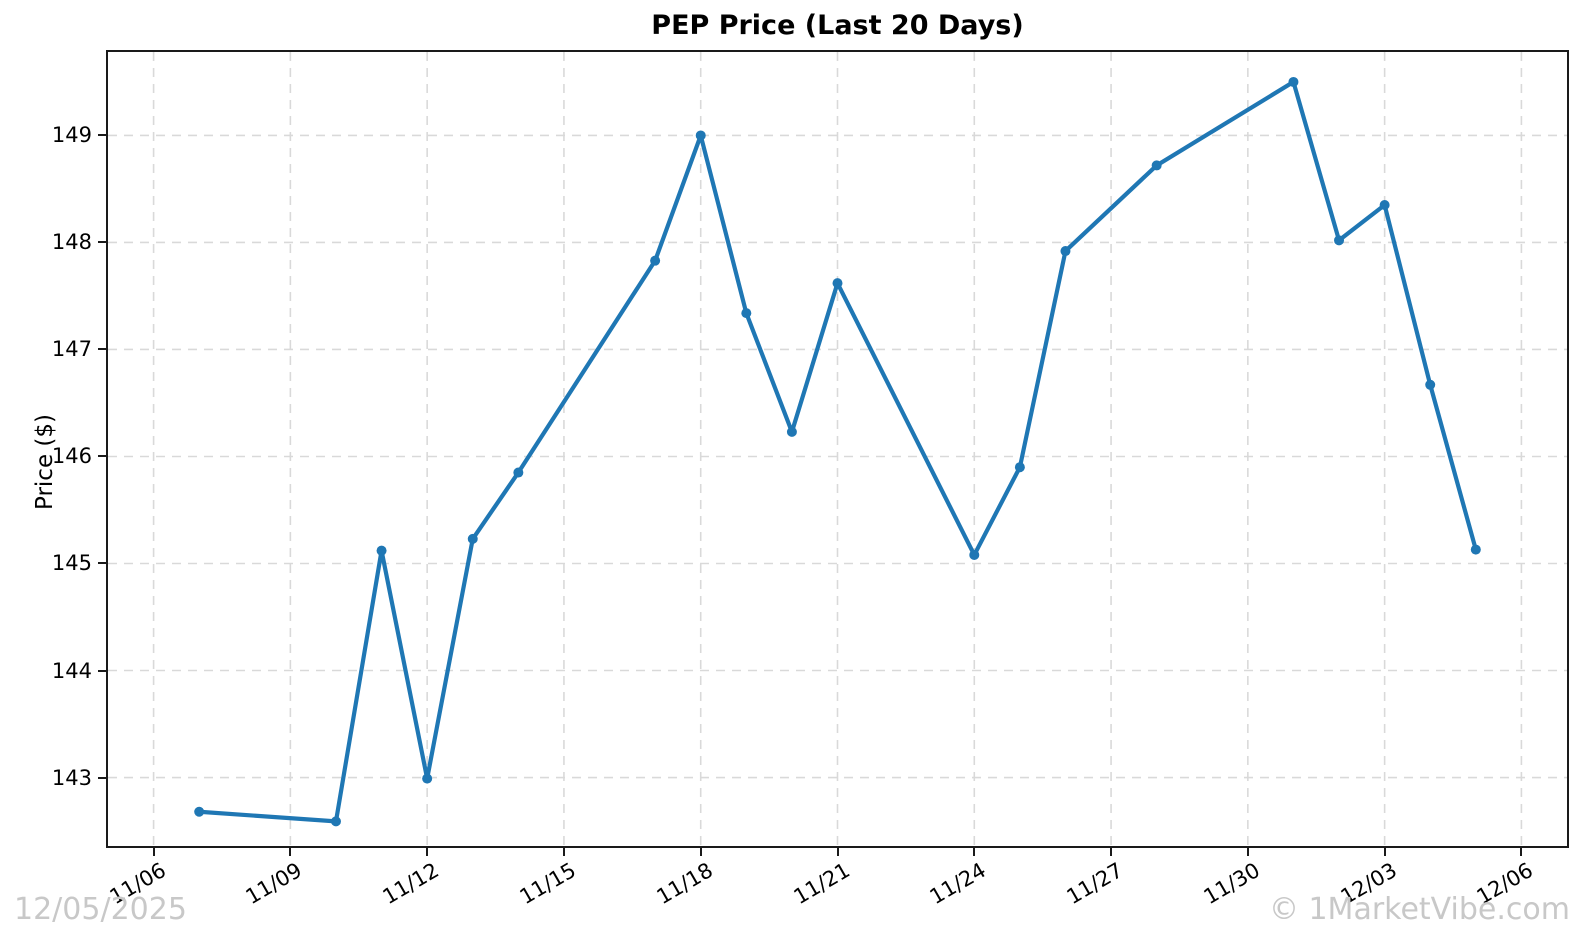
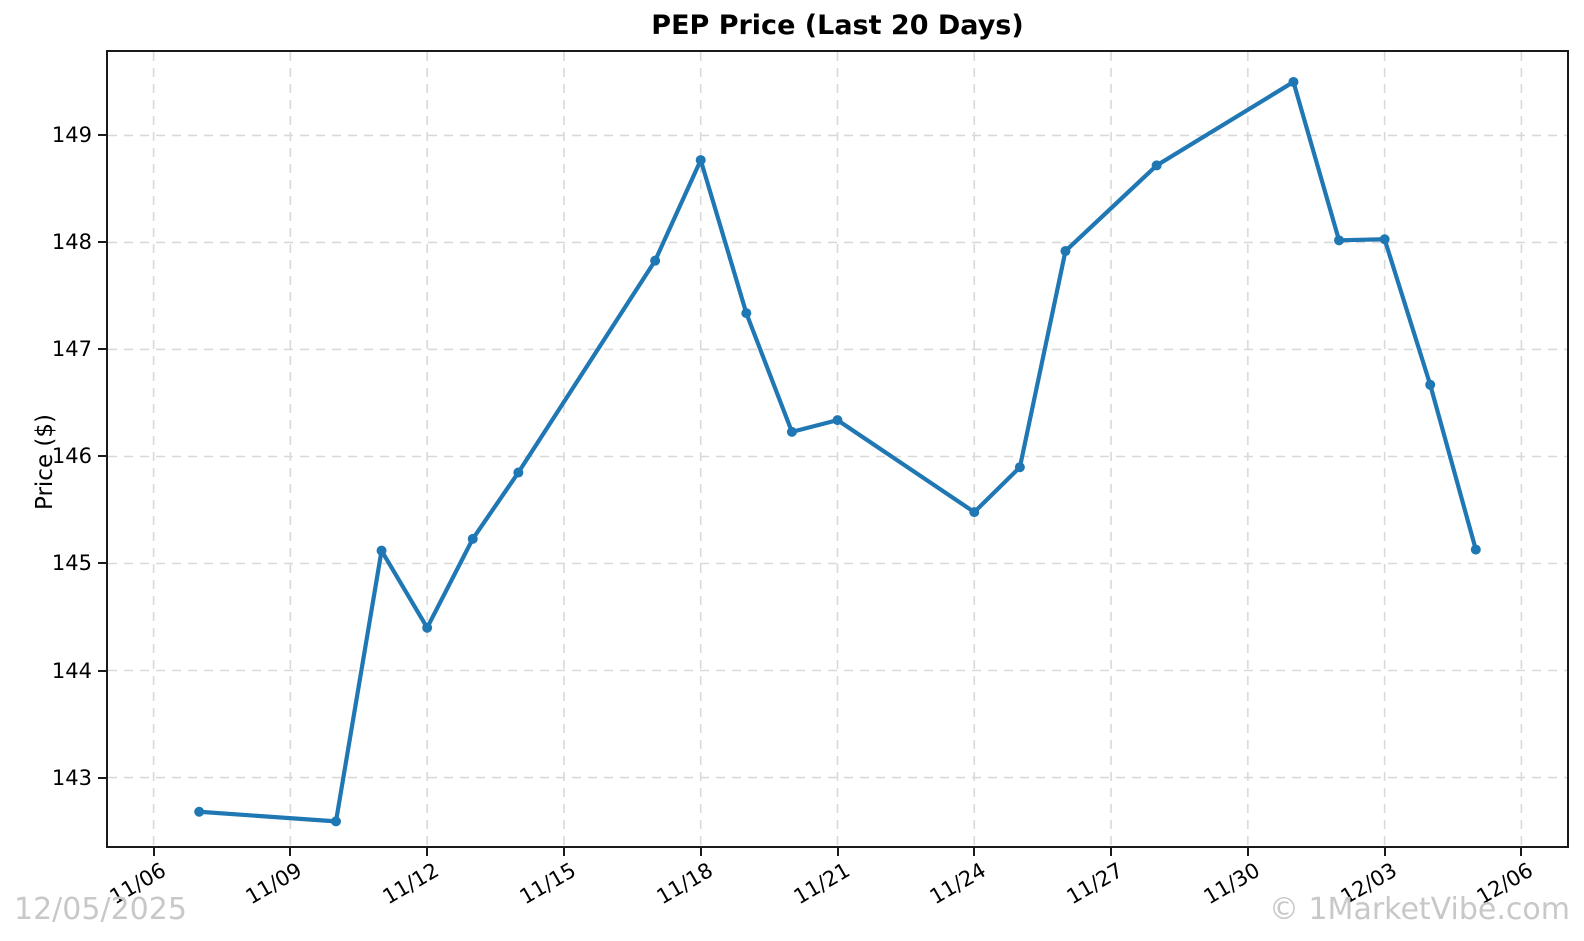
11/12: 142.99 -> 144.40
11/18: 149.00 -> 148.77
11/21: 147.62 -> 146.34
11/24: 145.08 -> 145.48
12/03: 148.35 -> 148.03
